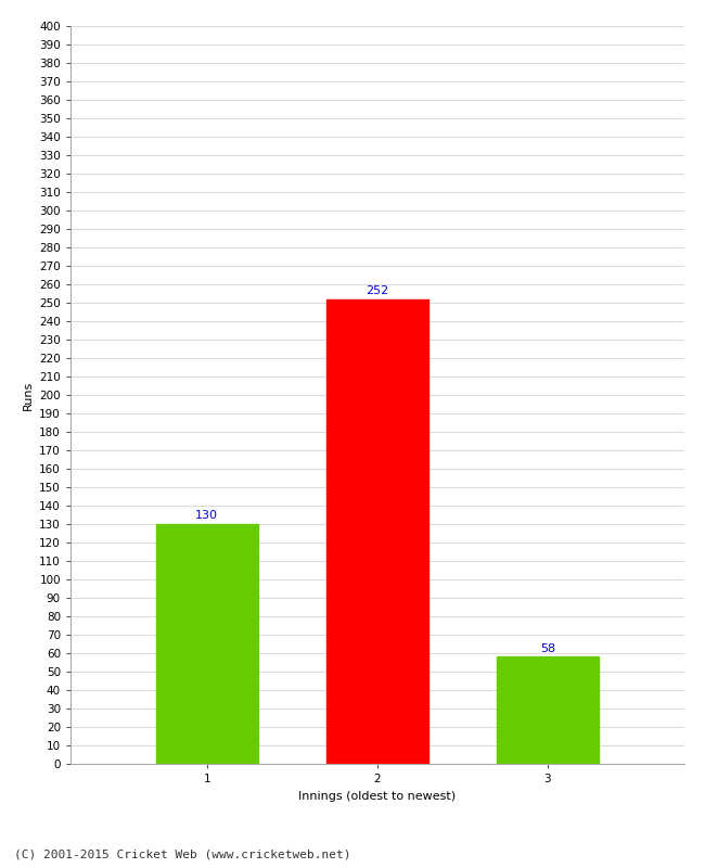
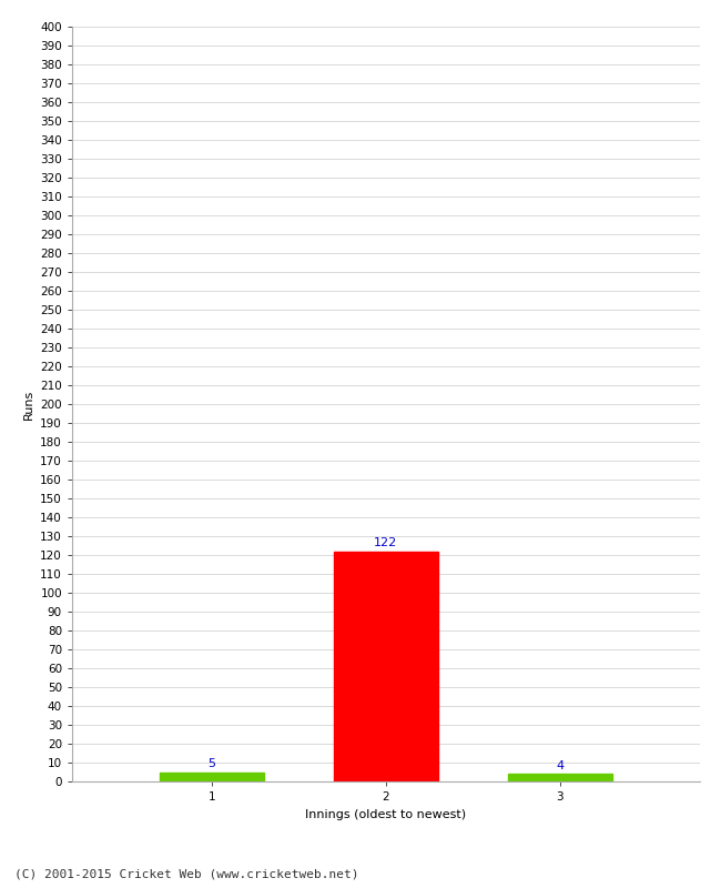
1: 130 -> 5
2: 252 -> 122
3: 58 -> 4
